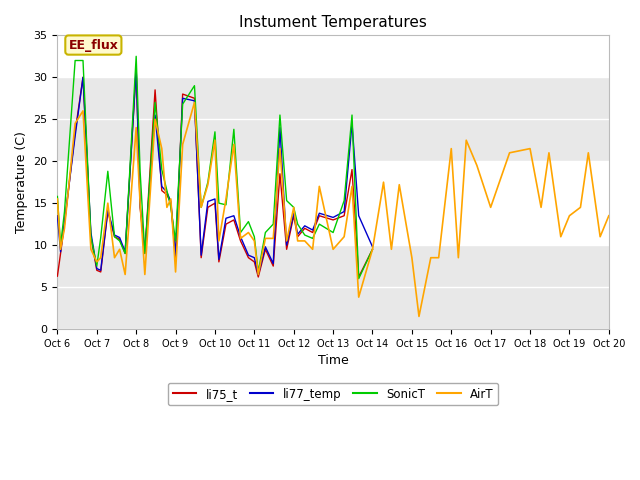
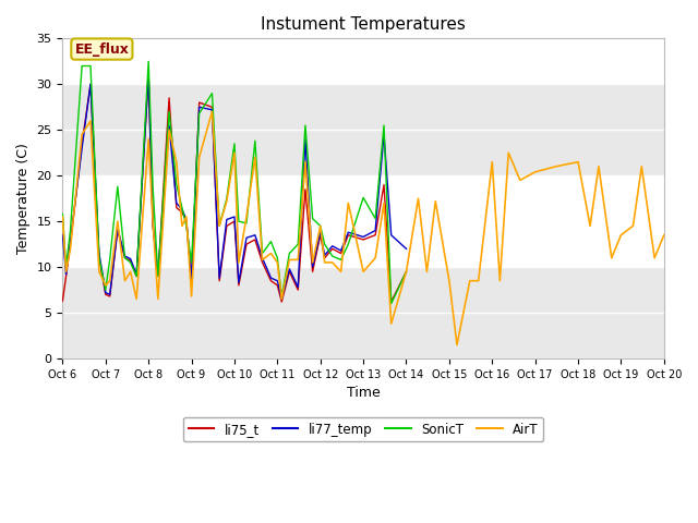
SonicT/Oct 13: 11.5 -> 17.6
li77_temp/Oct 14: 9.8 -> 12.0
AirT/Oct 17: 14.5 -> 20.4
